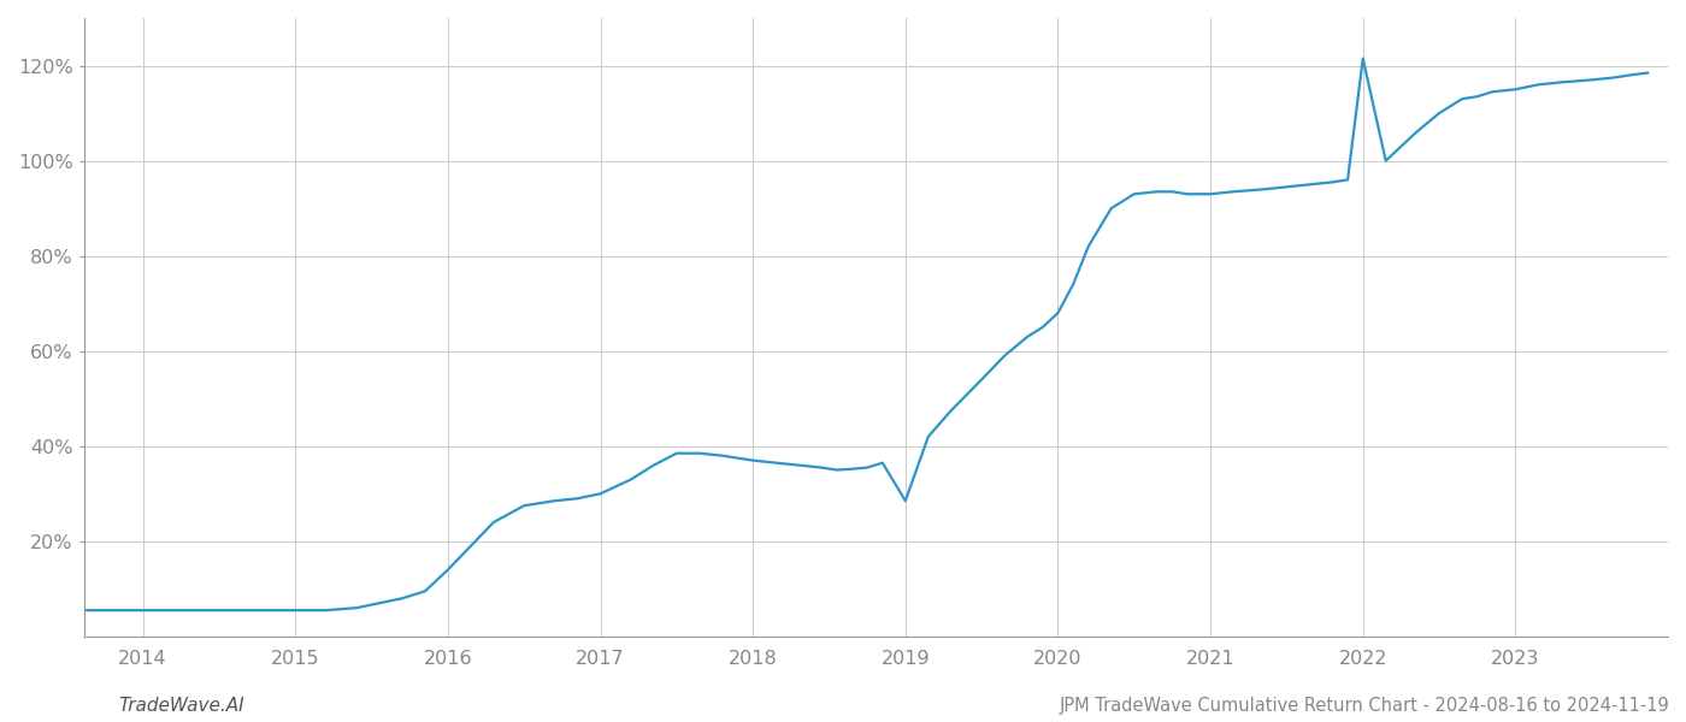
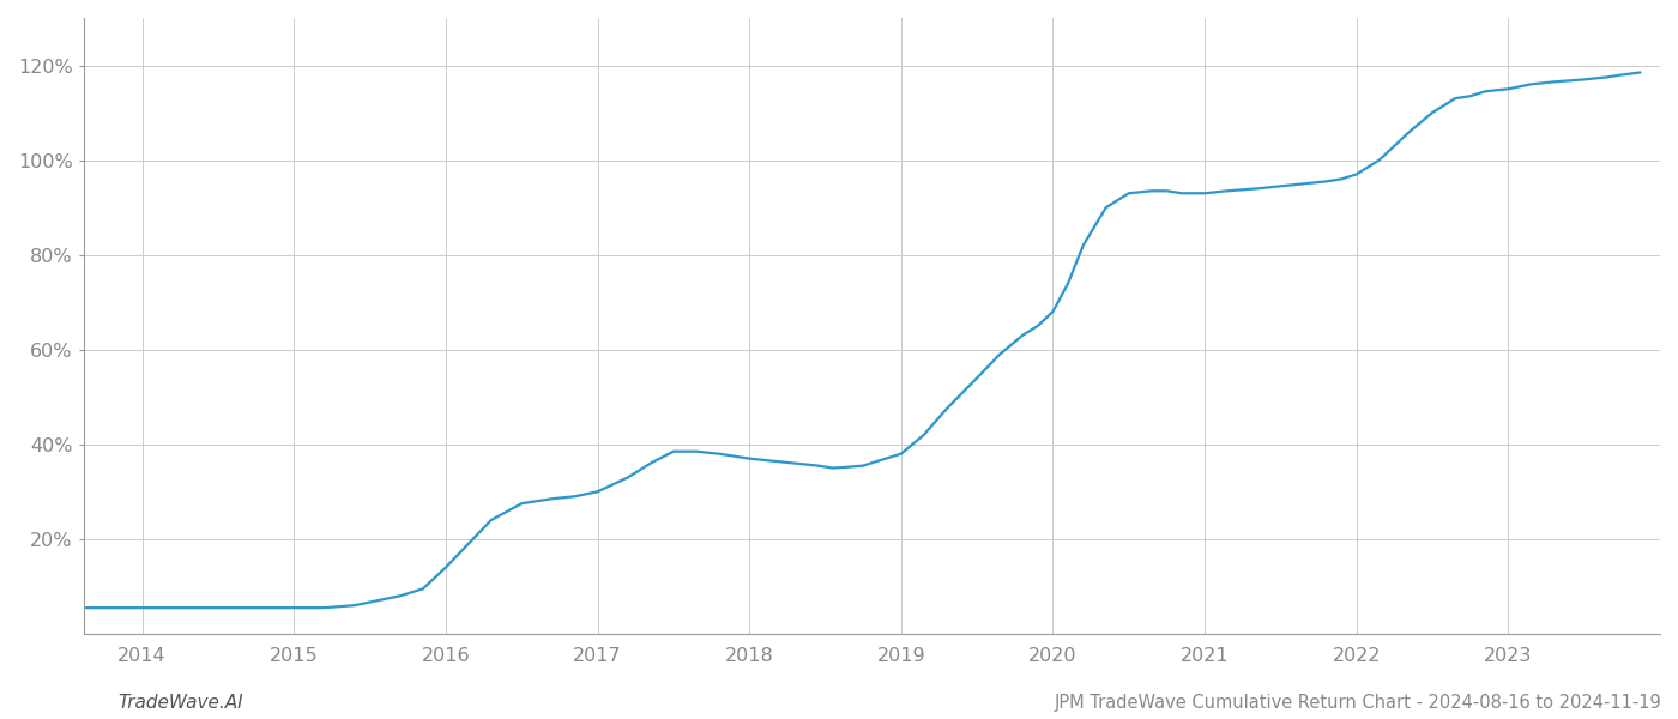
2019: 28.5% -> 38.0%
2022: 121.5% -> 97.0%
